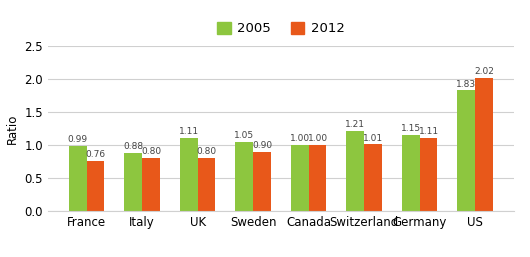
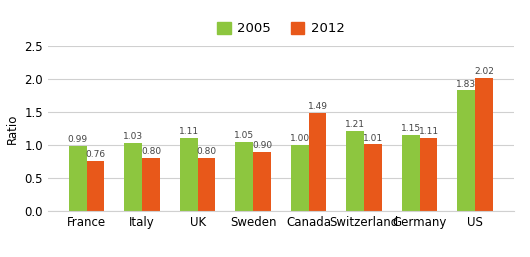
2005/Italy: 0.88 -> 1.03
2012/Canada: 1.00 -> 1.49
